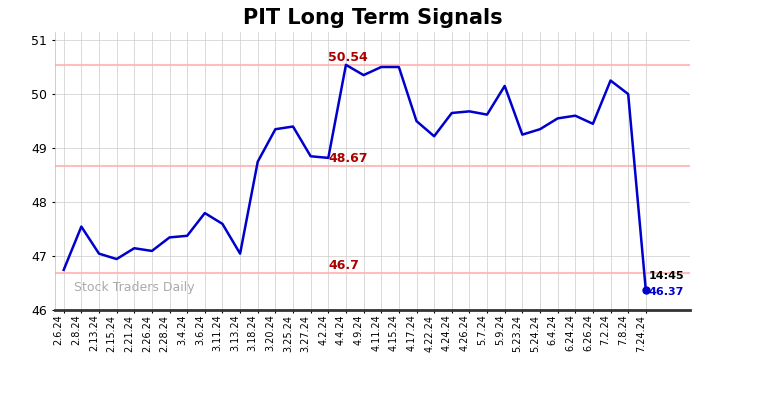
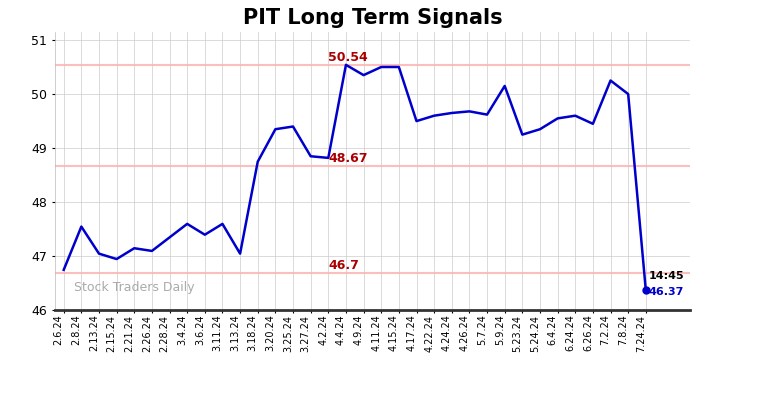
3.4.24: 47.38 -> 47.60
3.6.24: 47.80 -> 47.40
4.22.24: 49.22 -> 49.60
